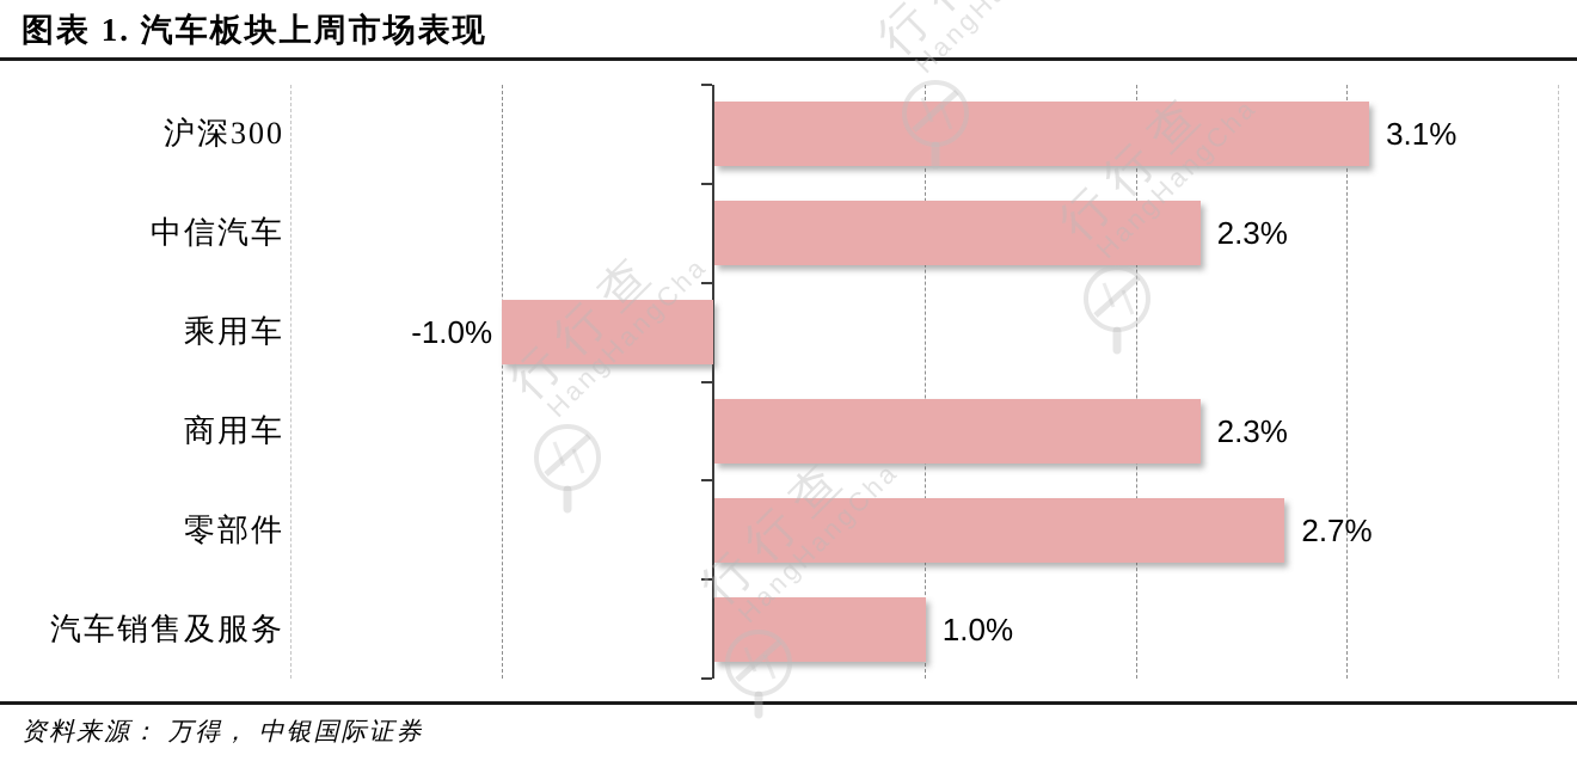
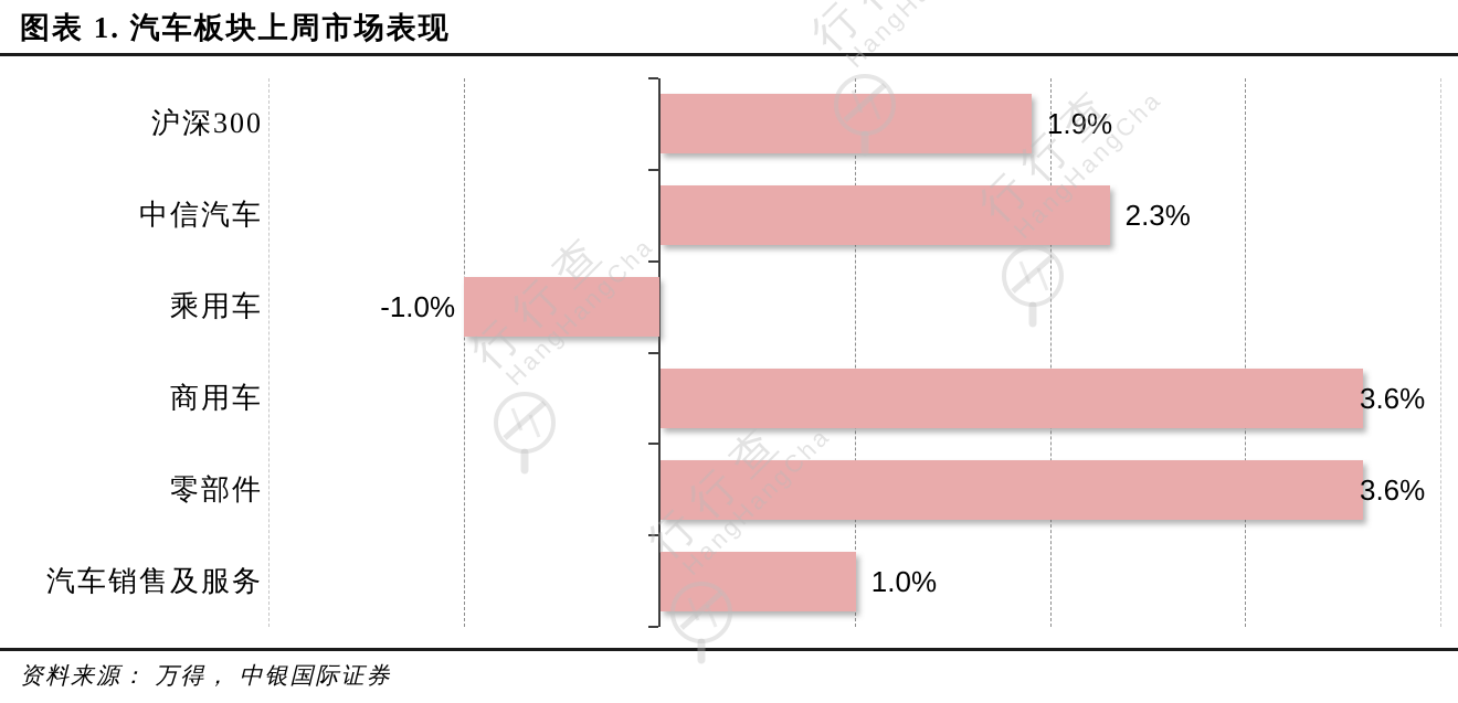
沪深300: 3.1% -> 1.9%
商用车: 2.3% -> 3.6%
零部件: 2.7% -> 3.6%
